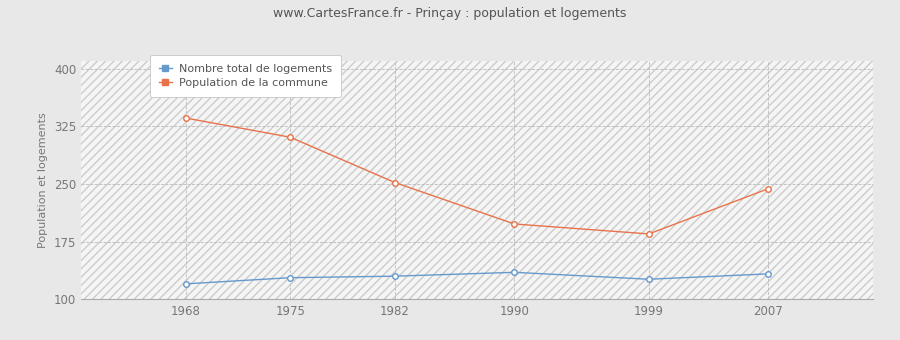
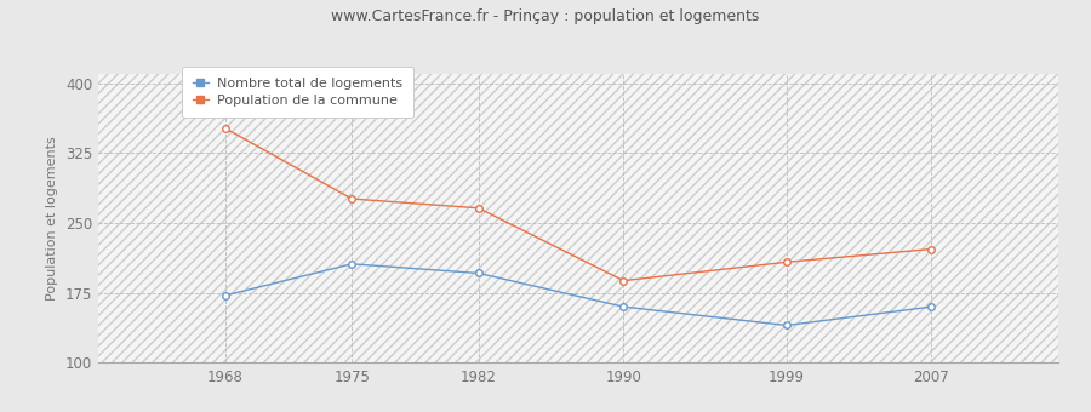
Nombre total de logements/1968: 120 -> 172
Population de la commune/1968: 336 -> 352
Nombre total de logements/1975: 128 -> 206
Population de la commune/1975: 311 -> 276
Nombre total de logements/1982: 130 -> 196
Population de la commune/1982: 252 -> 266
Nombre total de logements/1990: 135 -> 160
Population de la commune/1990: 198 -> 188
Nombre total de logements/1999: 126 -> 140
Population de la commune/1999: 185 -> 208
Nombre total de logements/2007: 133 -> 160
Population de la commune/2007: 244 -> 222
